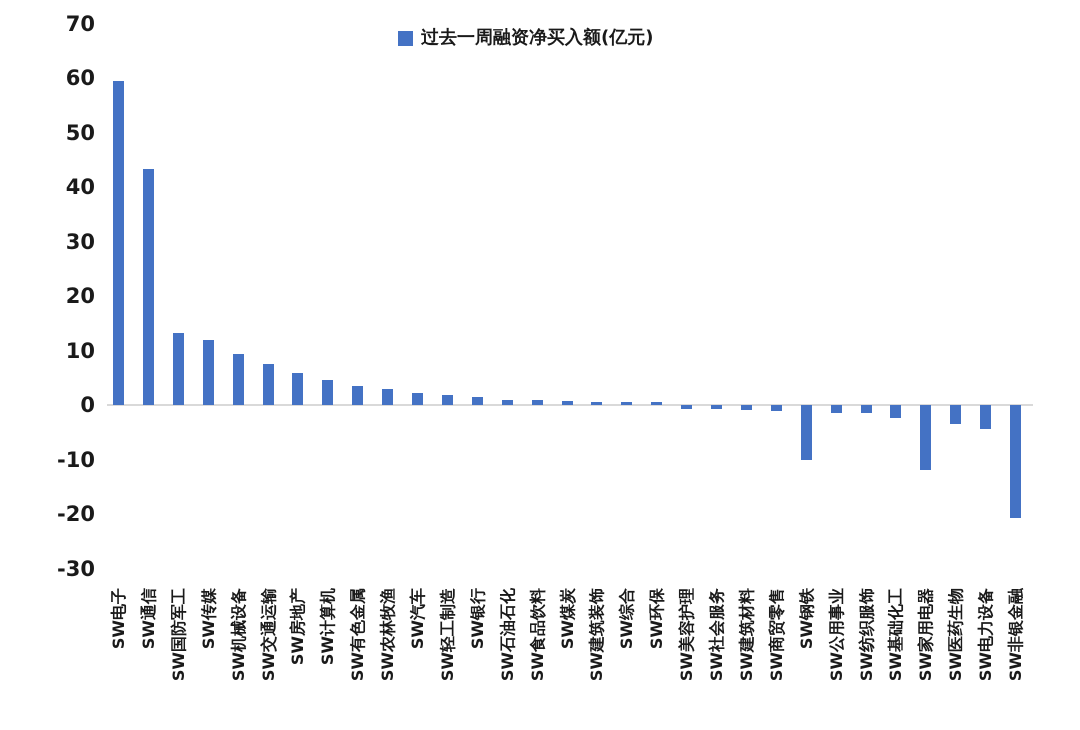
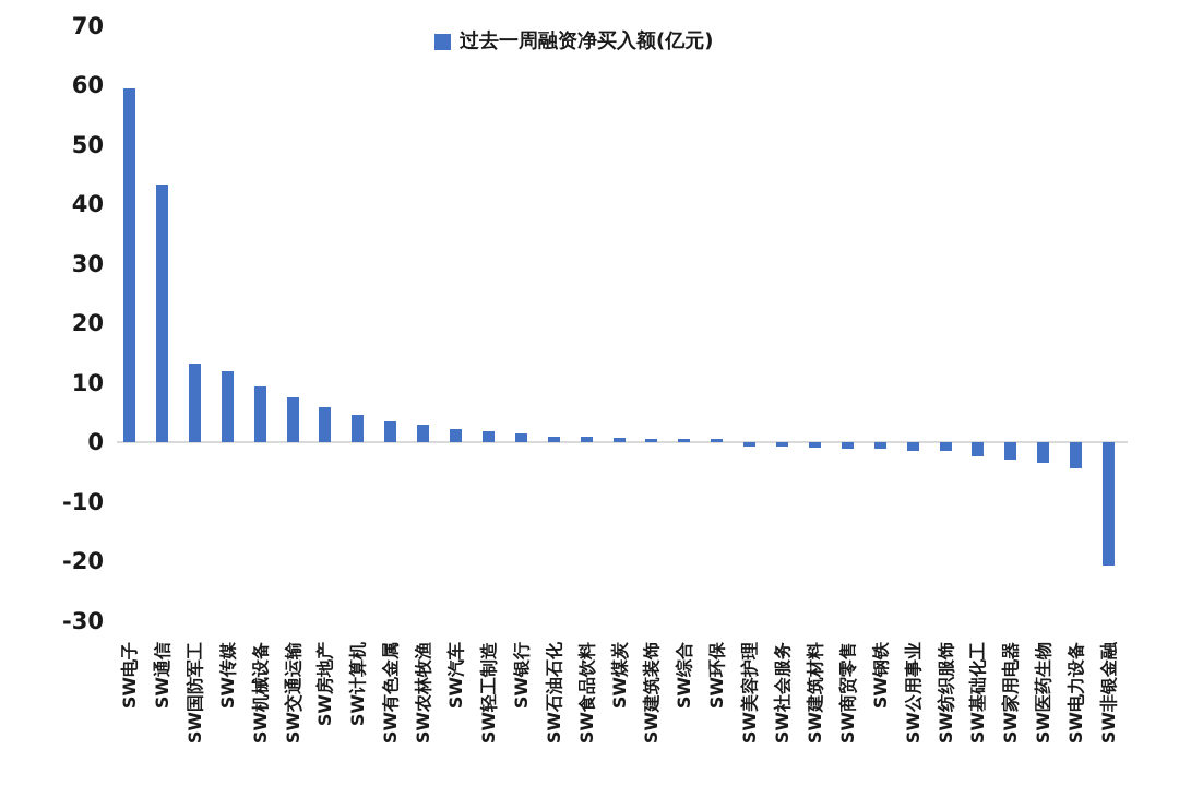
SW钢铁: -10 -> -1
SW家用电器: -12 -> -3
